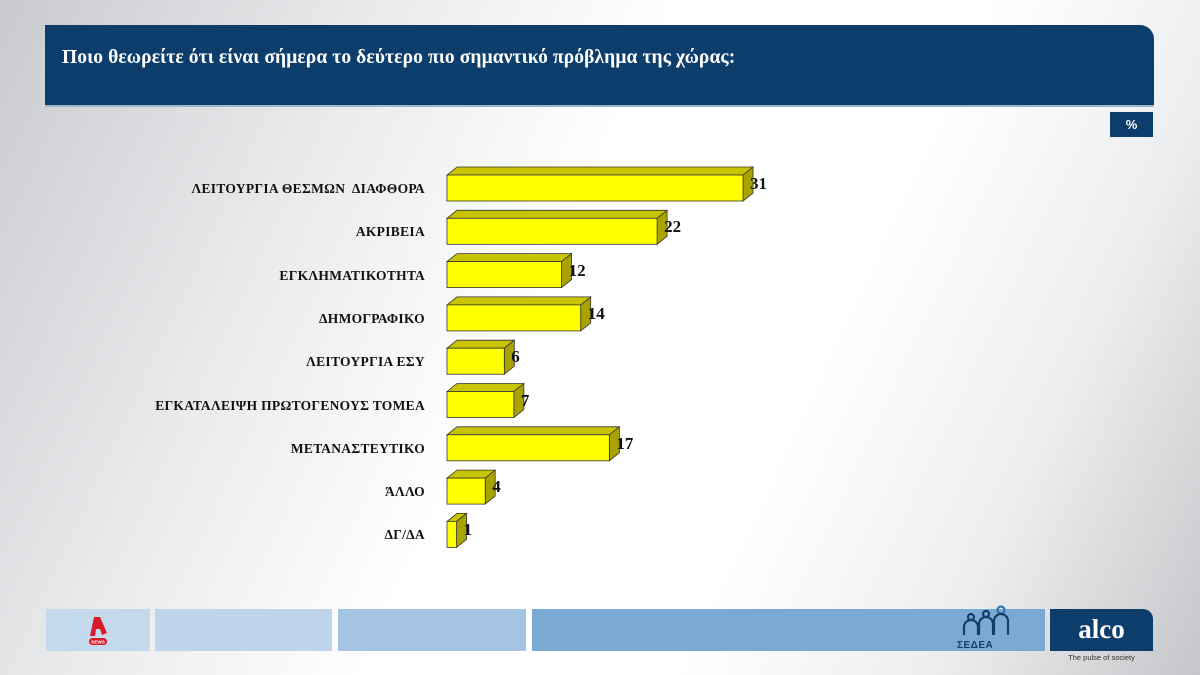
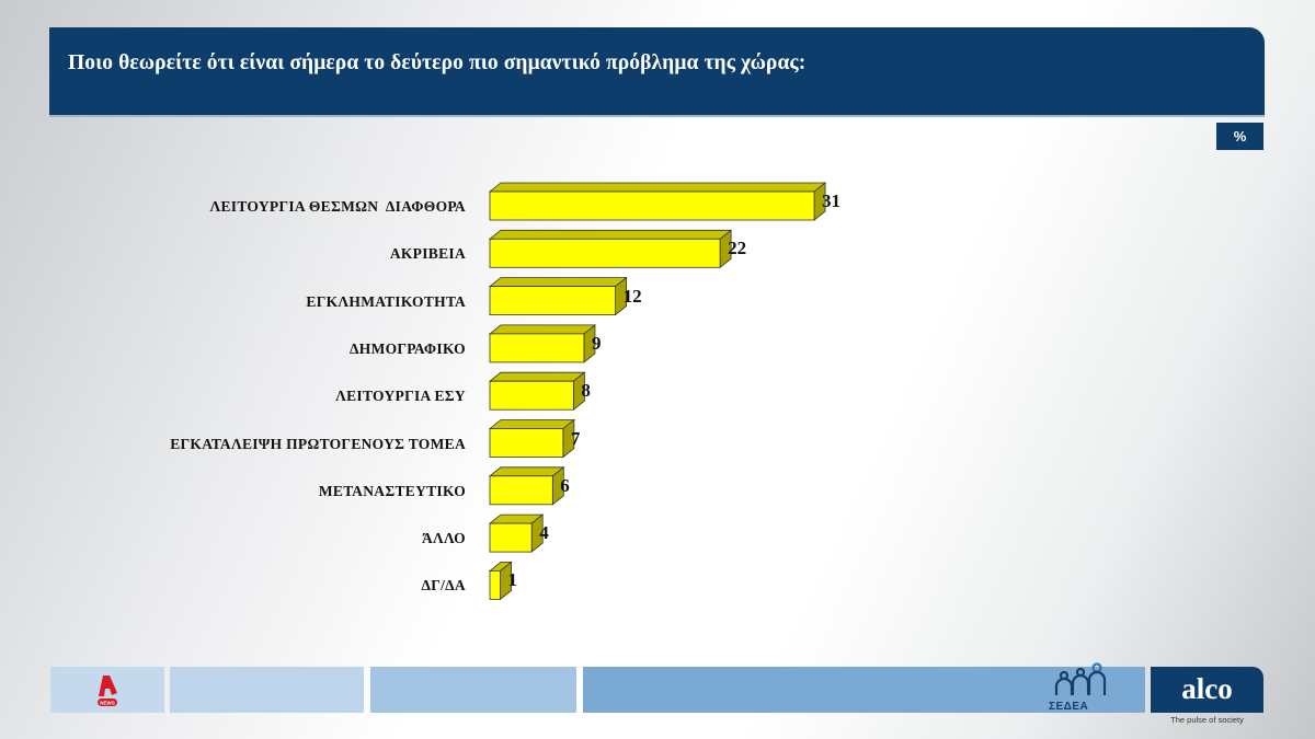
ΔΗΜΟΓΡΑΦΙΚΟ: 14 -> 9
ΛΕΙΤΟΥΡΓΙΑ ΕΣΥ: 6 -> 8
ΜΕΤΑΝΑΣΤΕΥΤΙΚΟ: 17 -> 6
